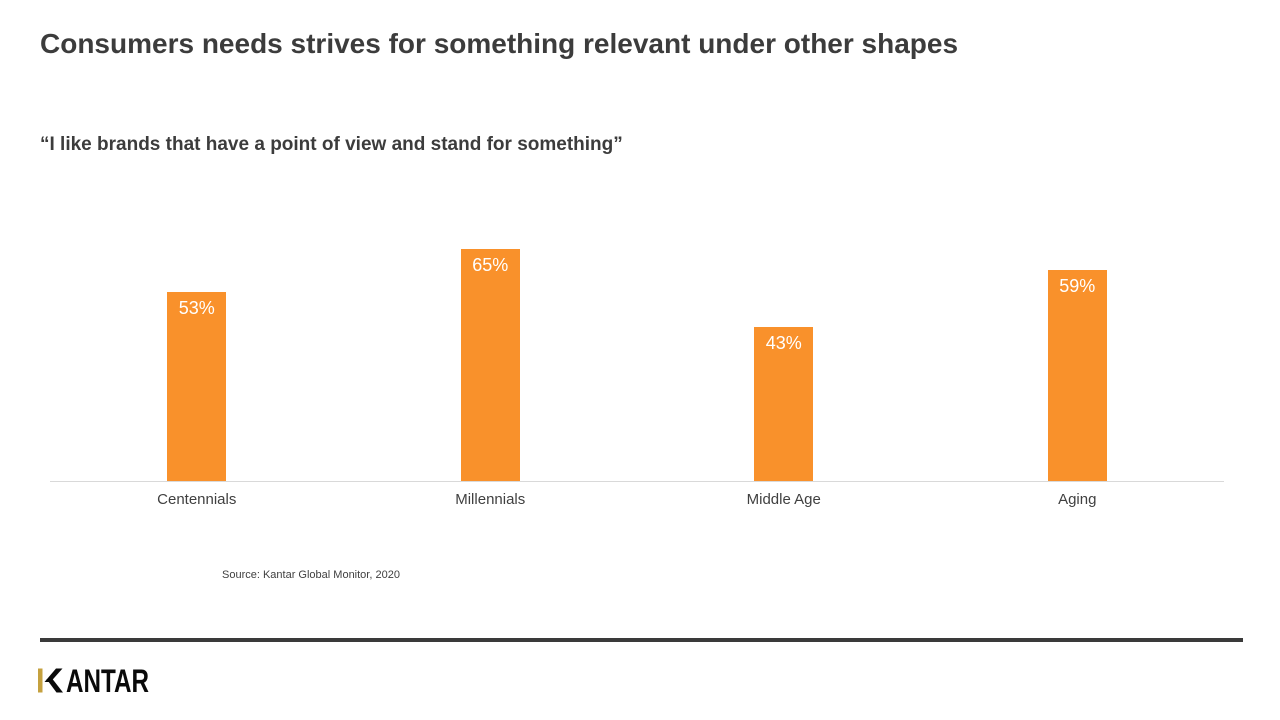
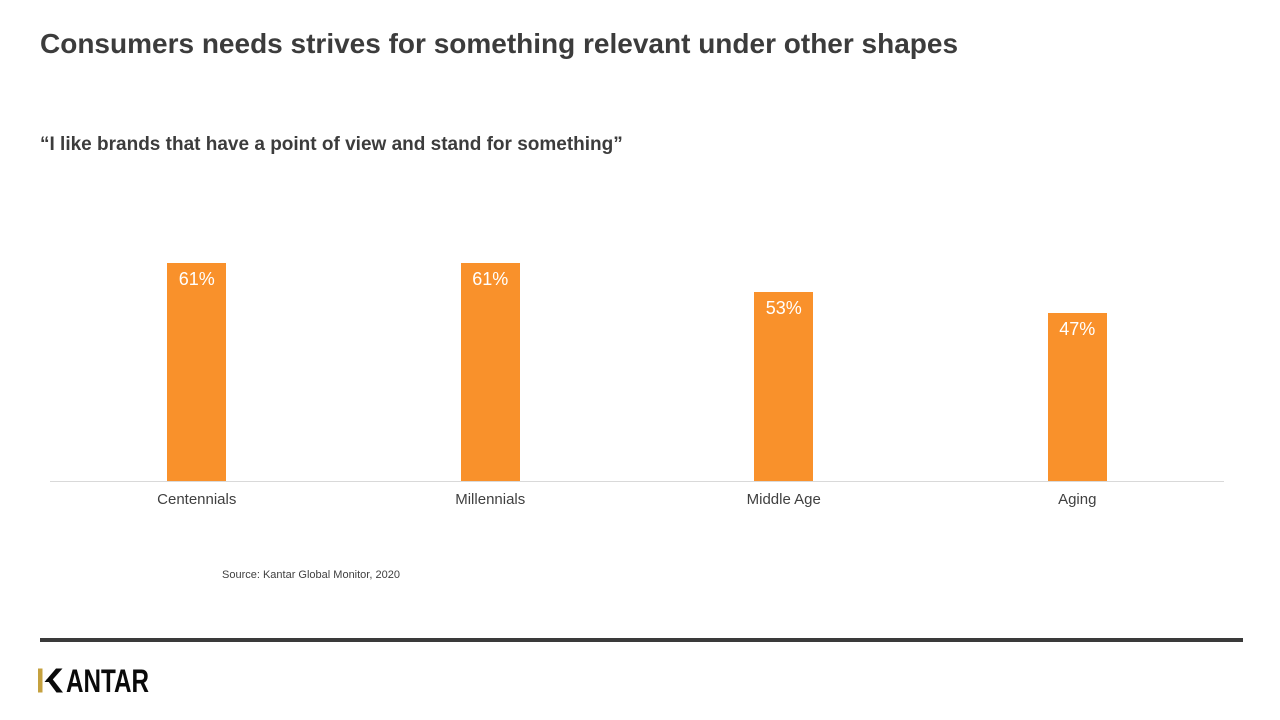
Centennials: 53% -> 61%
Millennials: 65% -> 61%
Middle Age: 43% -> 53%
Aging: 59% -> 47%
